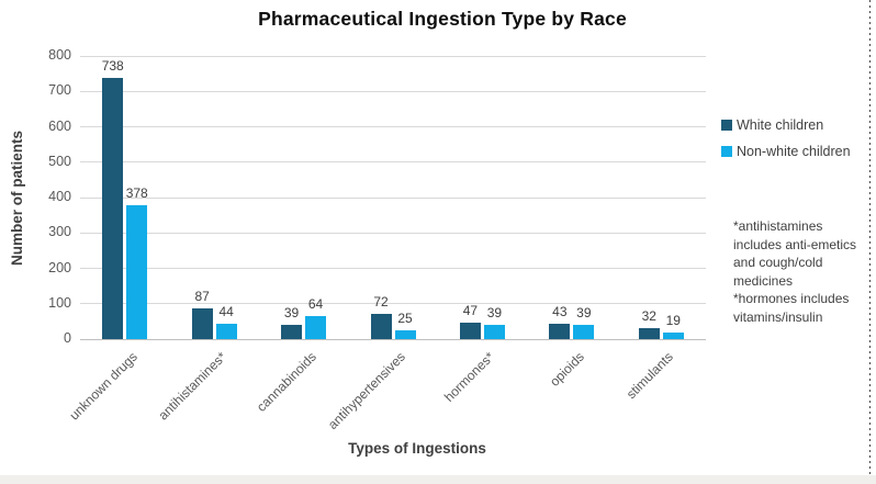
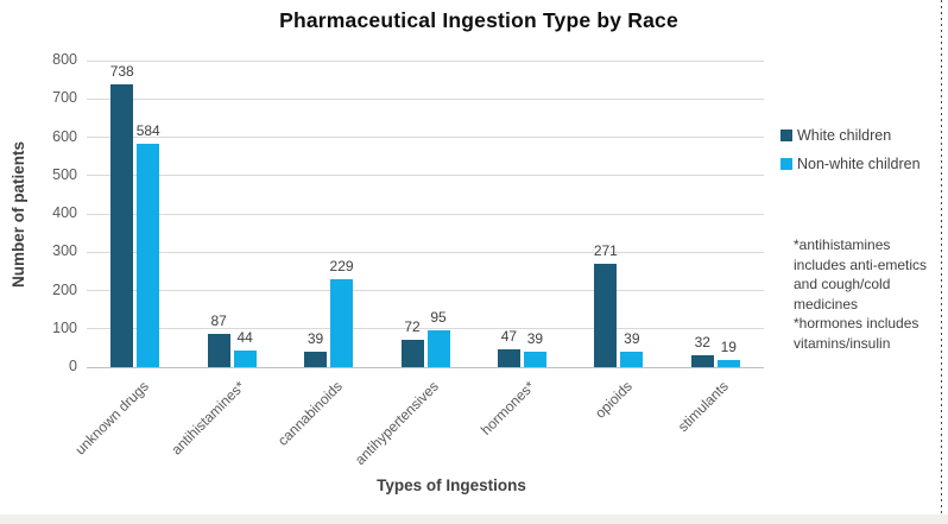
Non-white children/unknown drugs: 378 -> 584
Non-white children/cannabinoids: 64 -> 229
Non-white children/antihypertensives: 25 -> 95
White children/opioids: 43 -> 271
